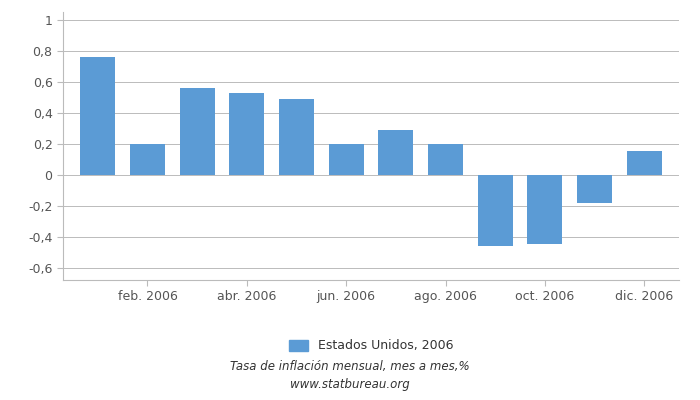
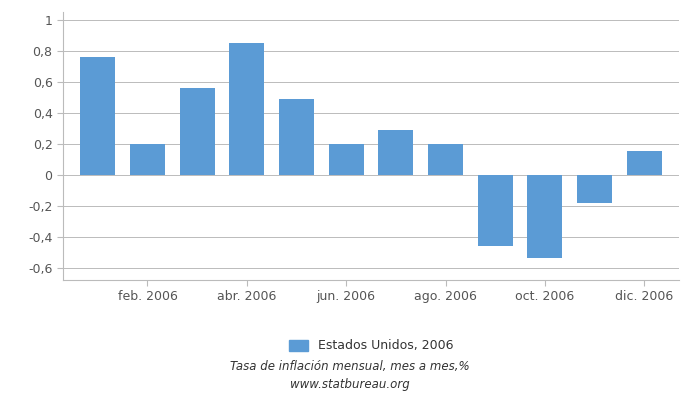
abr. 2006: 0,53 -> 0,85
oct. 2006: -0,45 -> -0,54
